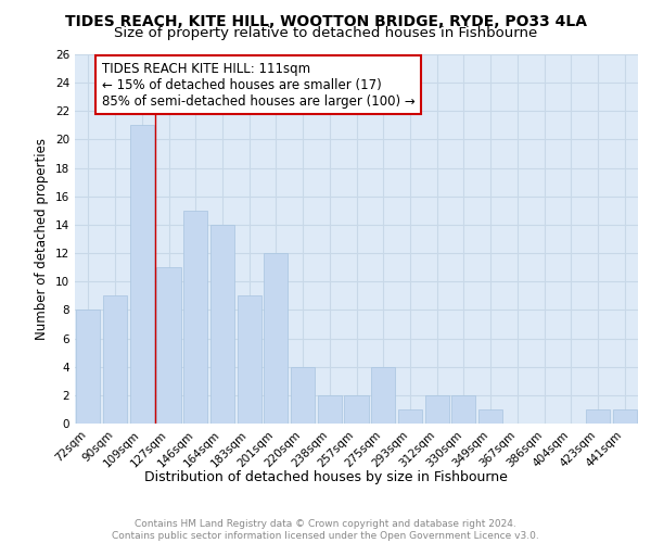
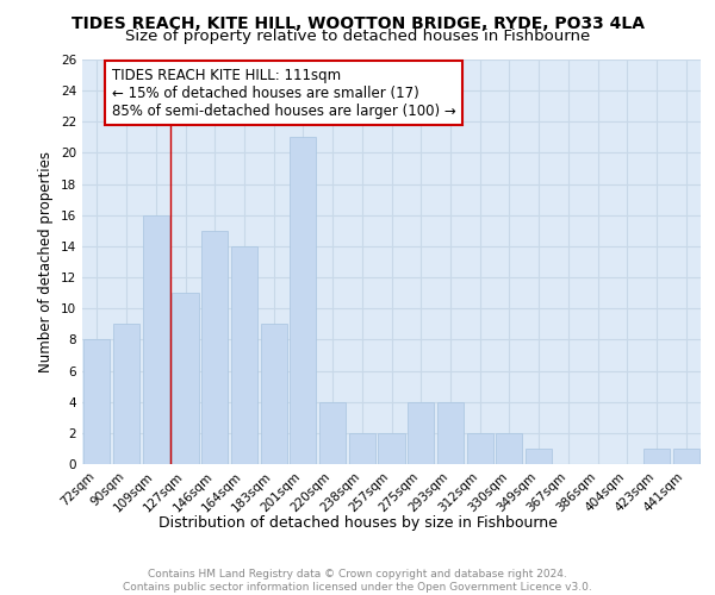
109sqm: 21 -> 16
201sqm: 12 -> 21
293sqm: 1 -> 4
